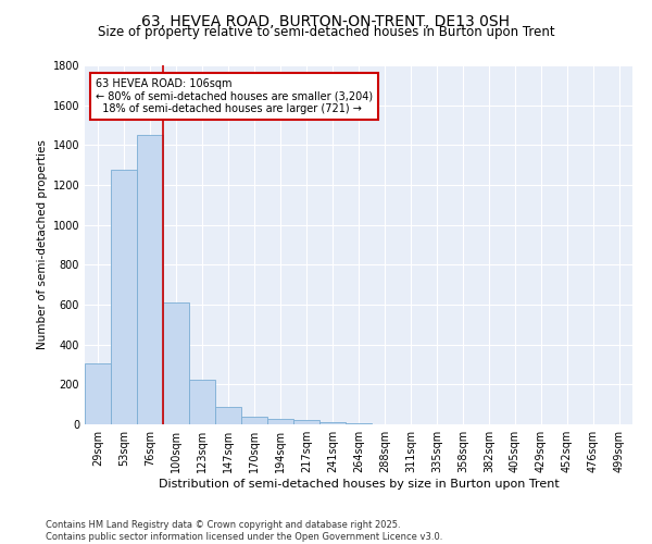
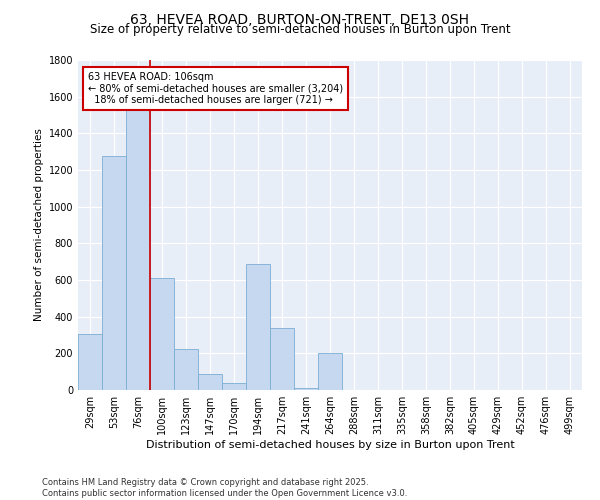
76sqm: 1450 -> 1530
194sqm: 30 -> 690
217sqm: 20 -> 340
264sqm: 0 -> 200
